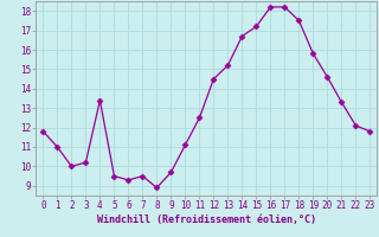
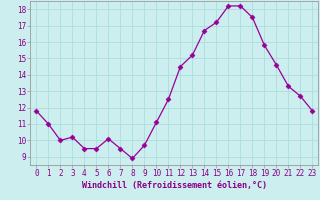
4: 13.4 -> 9.5
6: 9.3 -> 10.1
22: 12.1 -> 12.7
